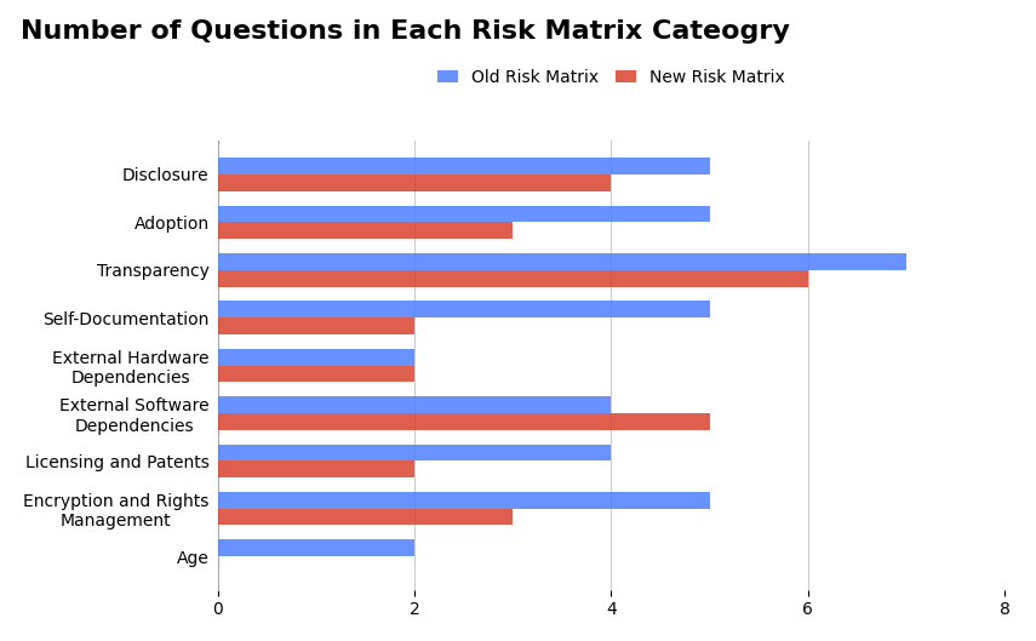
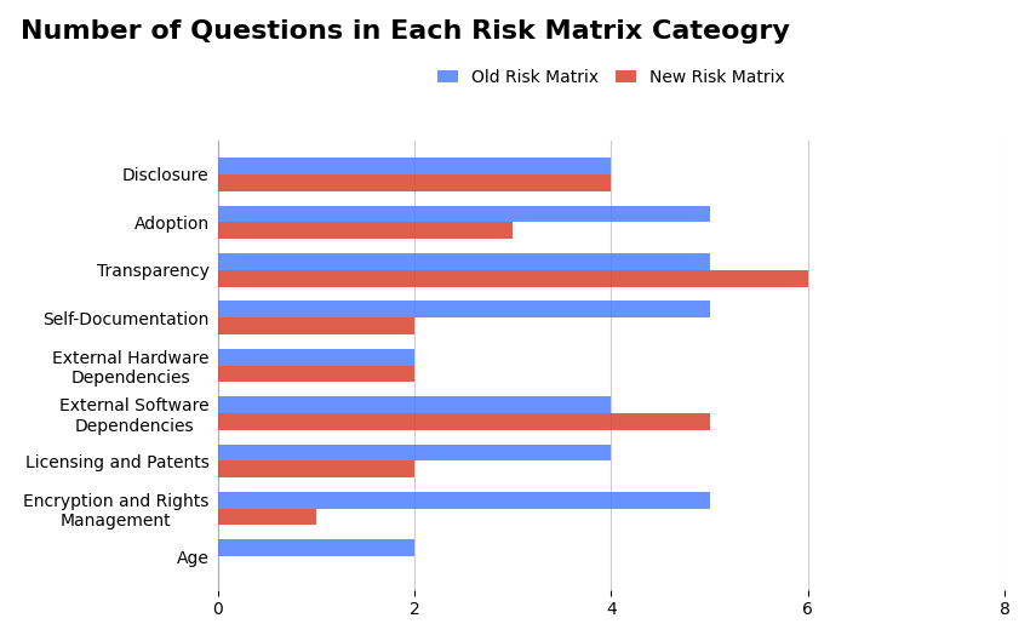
Old Risk Matrix/Disclosure: 5 -> 4
Old Risk Matrix/Transparency: 7 -> 5
New Risk Matrix/Encryption and Rights Management: 3 -> 1
